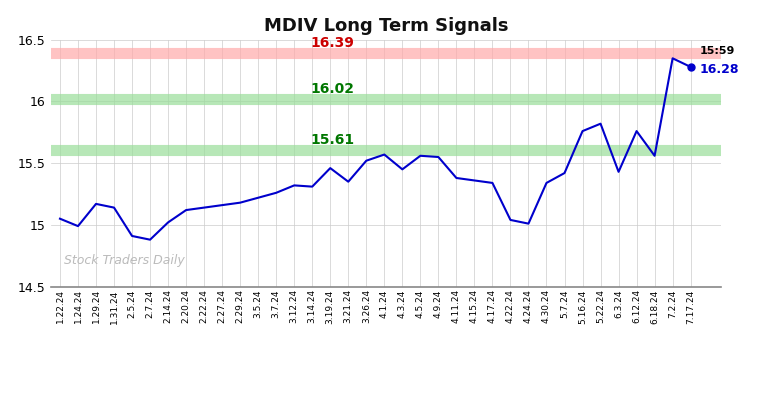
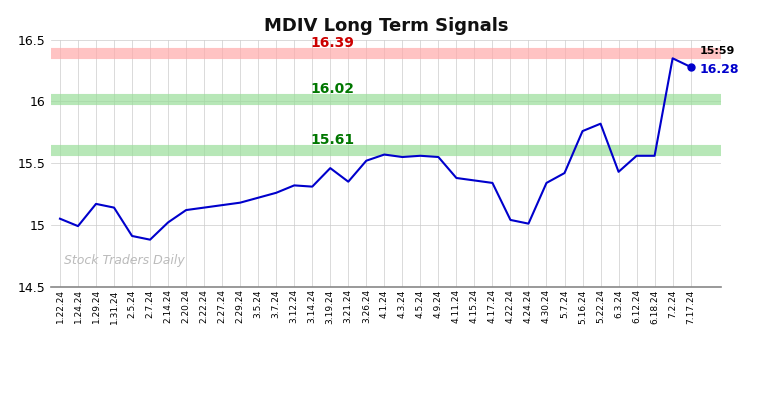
4.3.24: 15.45 -> 15.55
6.12.24: 15.76 -> 15.56
